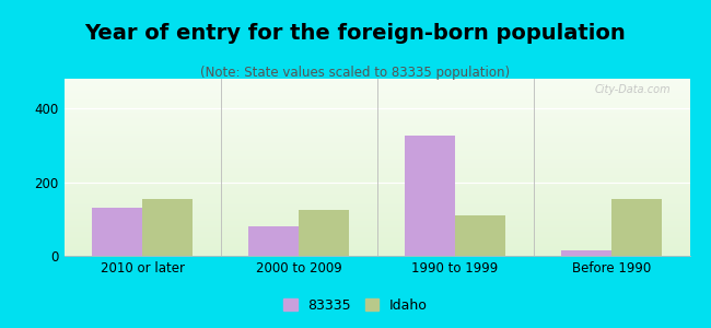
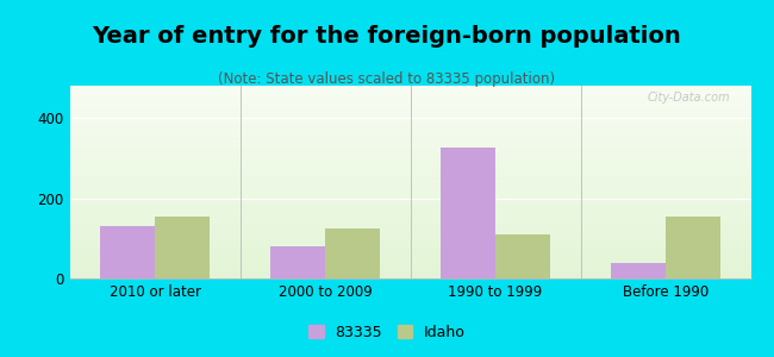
83335/Before 1990: 15 -> 40
